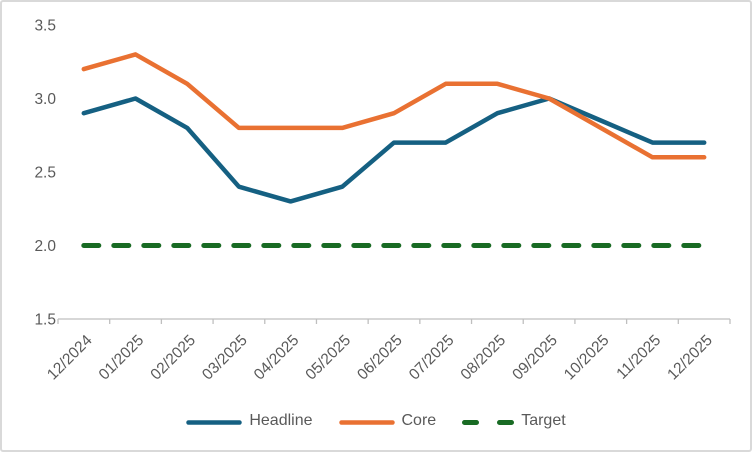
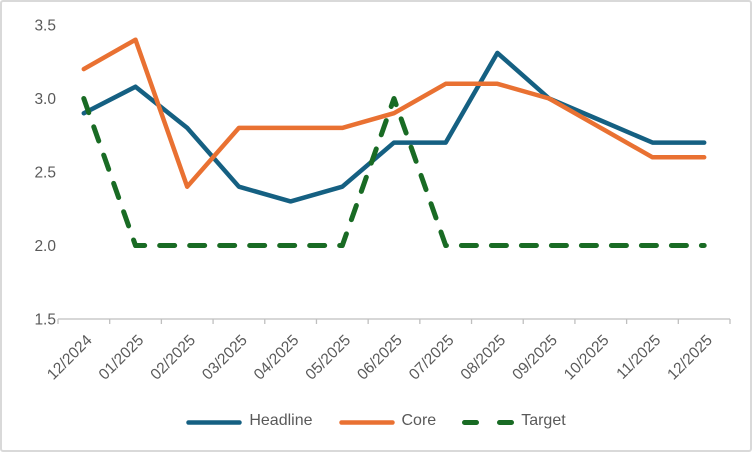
Target/12/2024: 2 -> 3
Headline/01/2025: 3.00 -> 3.08
Core/01/2025: 3.3 -> 3.4
Core/02/2025: 3.1 -> 2.4
Target/06/2025: 2 -> 3
Headline/08/2025: 2.90 -> 3.31
